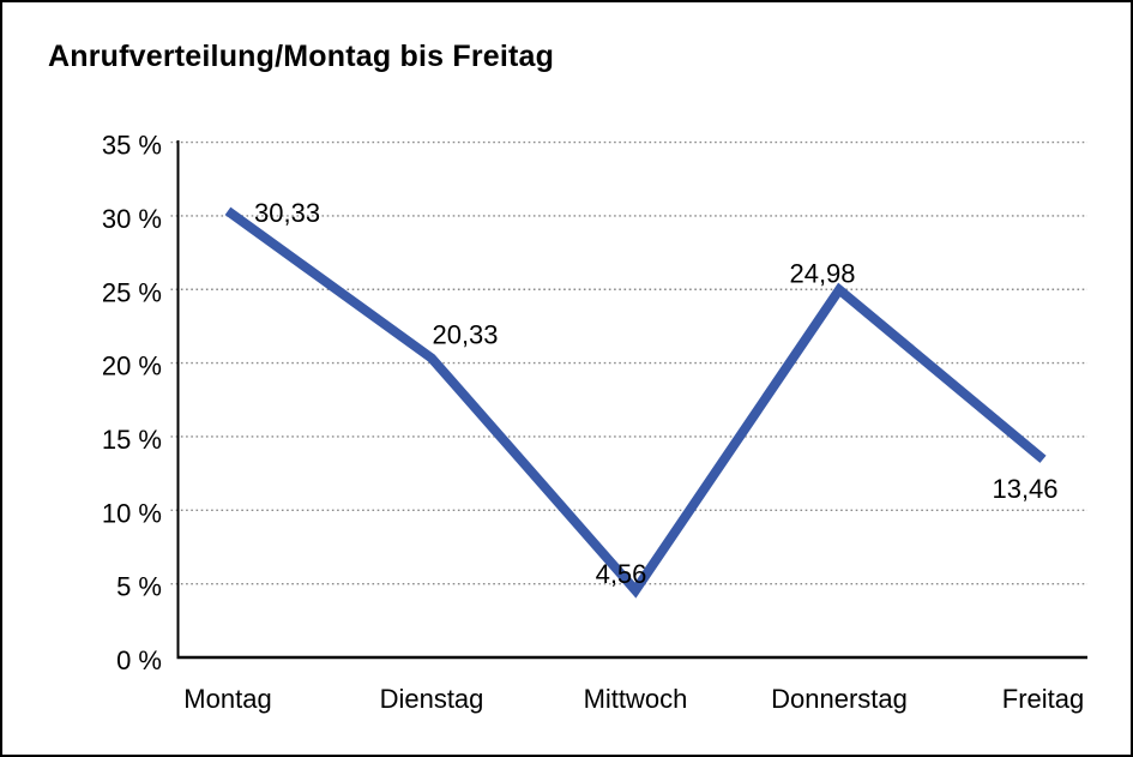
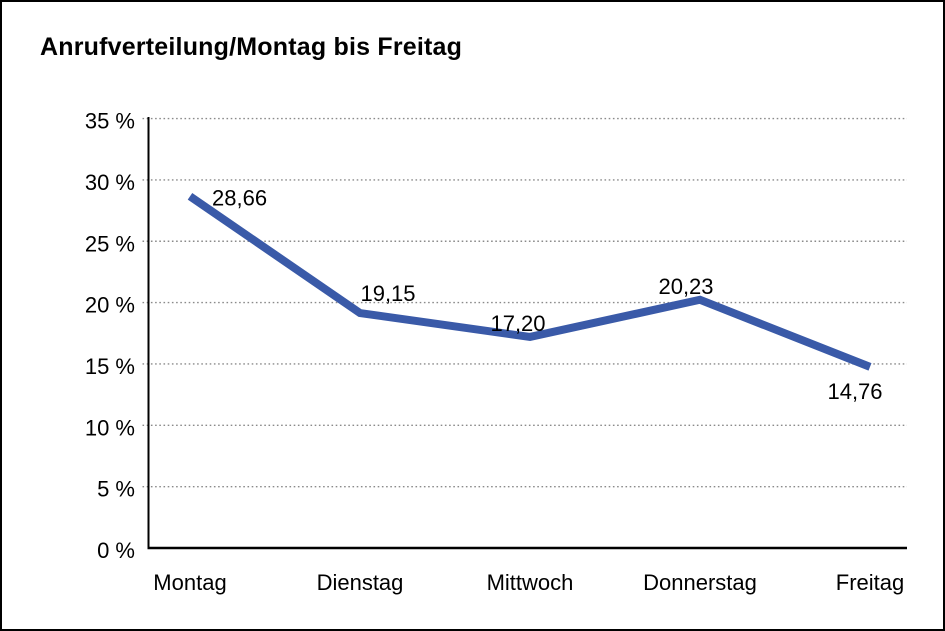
Montag: 30,33 -> 28,66
Dienstag: 20,33 -> 19,15
Mittwoch: 4,56 -> 17,20
Donnerstag: 24,98 -> 20,23
Freitag: 13,46 -> 14,76
